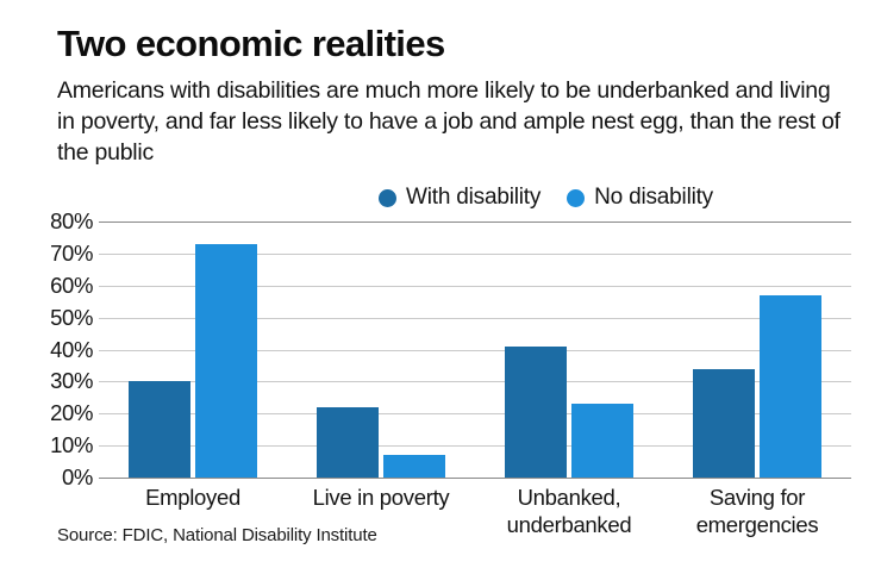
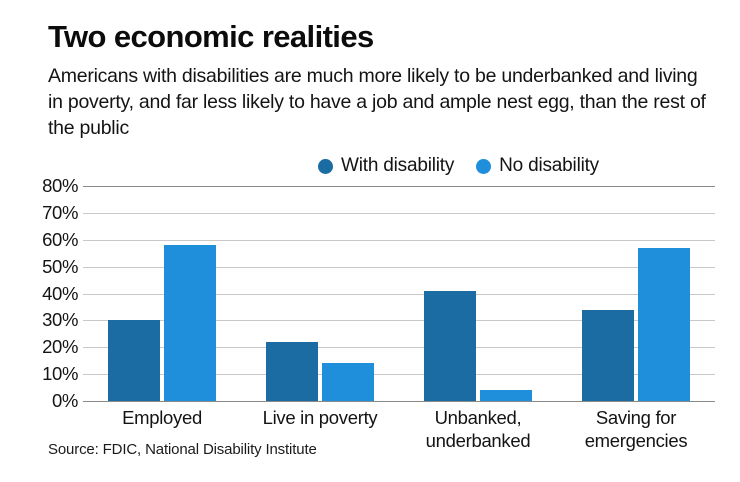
No disability/Employed: 73% -> 58%
No disability/Live in poverty: 7% -> 14%
No disability/Unbanked, underbanked: 23% -> 4%
